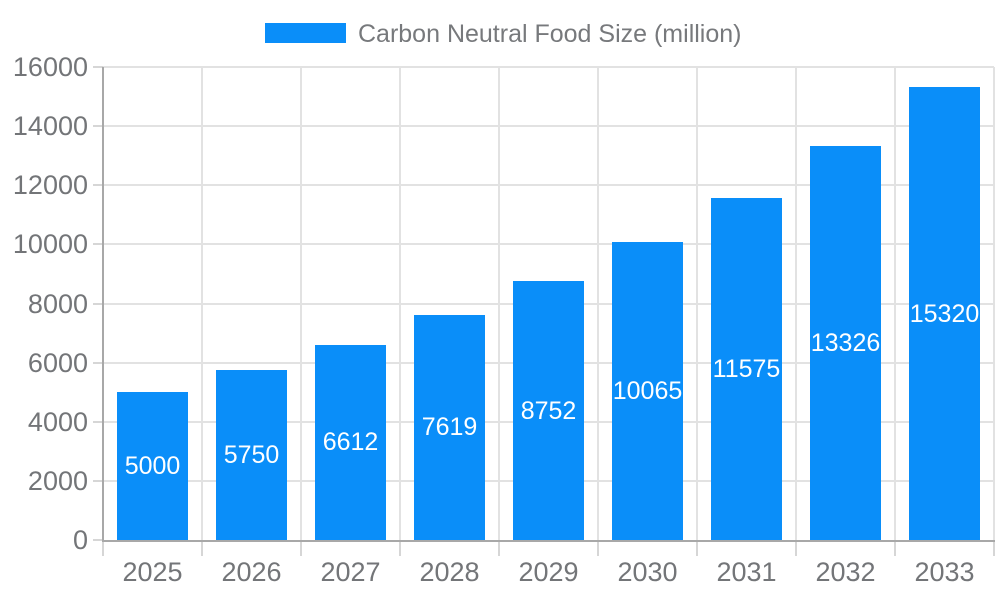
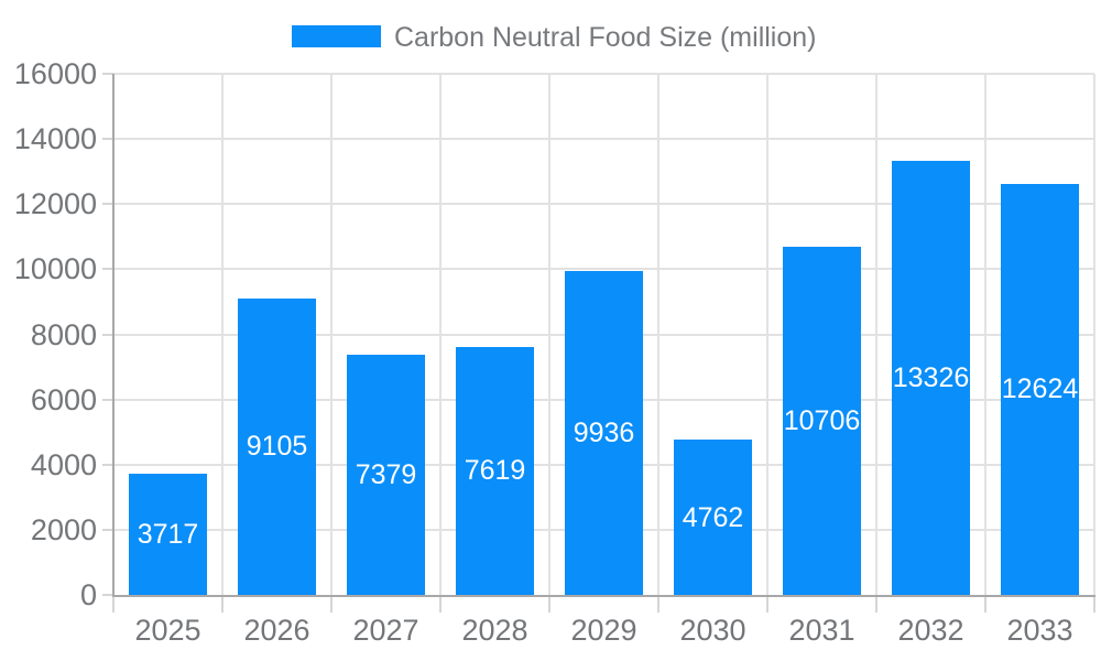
2025: 5000 -> 3717
2026: 5750 -> 9105
2027: 6612 -> 7379
2029: 8752 -> 9936
2030: 10065 -> 4762
2031: 11575 -> 10706
2033: 15320 -> 12624
